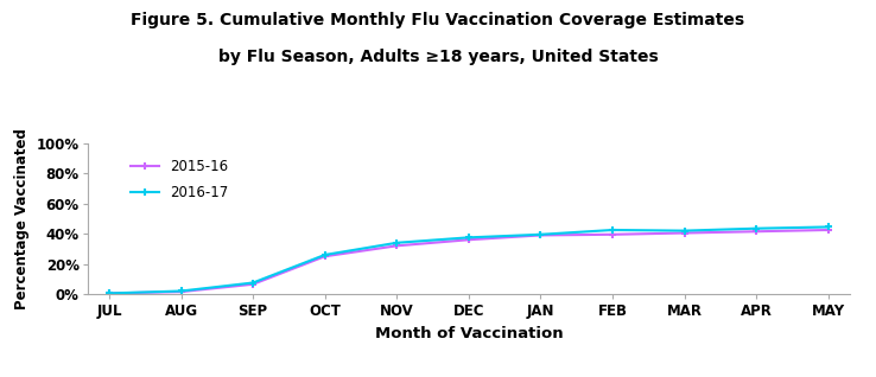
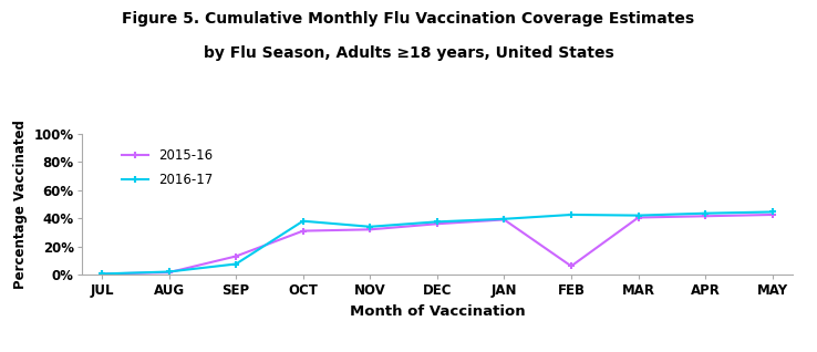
2015-16/SEP: 6% -> 13%
2015-16/OCT: 25% -> 31%
2016-17/OCT: 26% -> 38%
2015-16/FEB: 40% -> 6%
